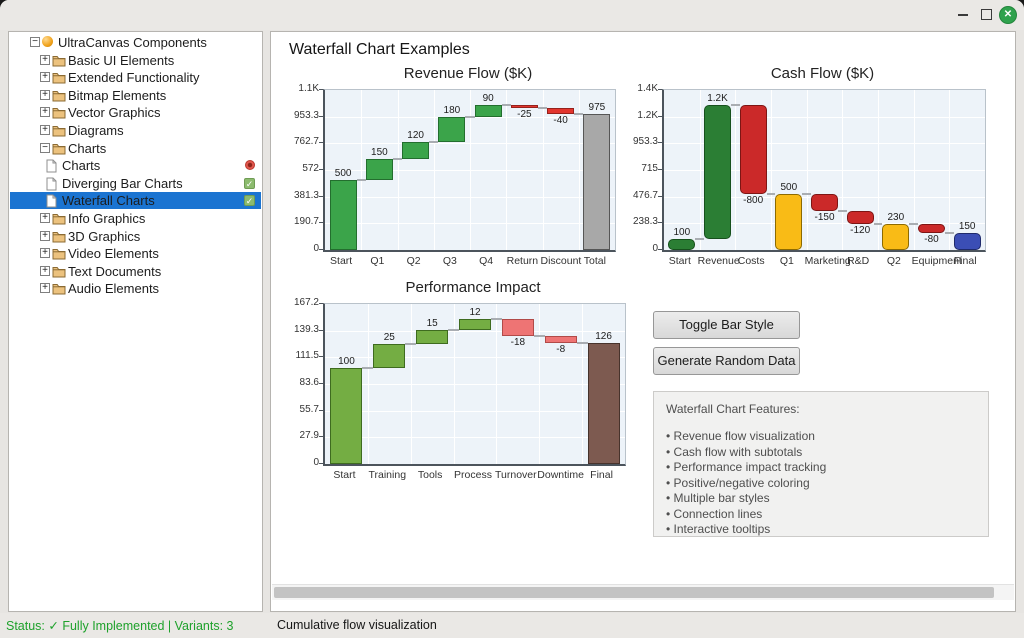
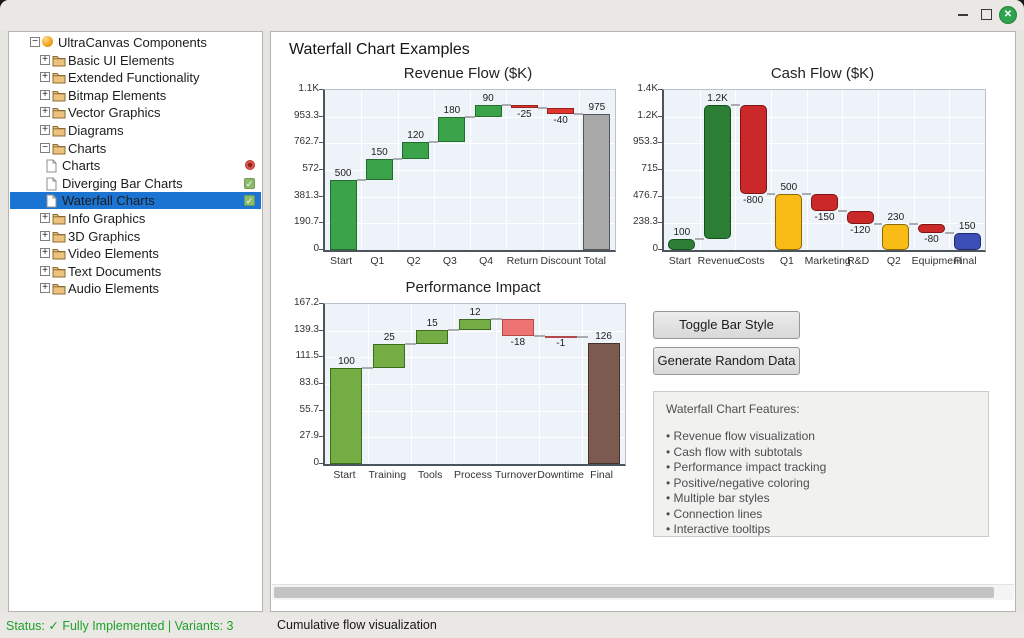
Performance Impact/Downtime: -8 -> -1
